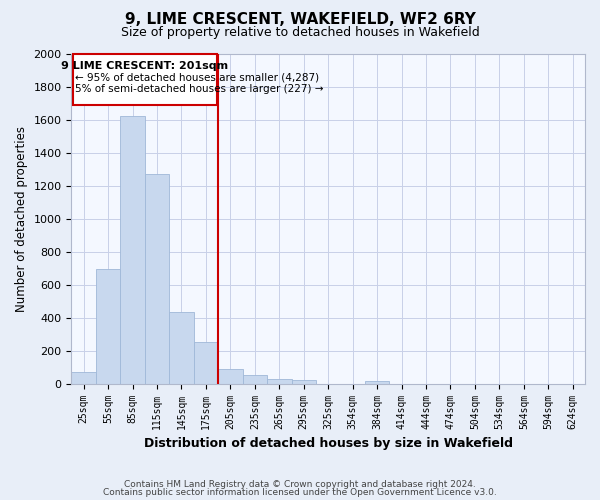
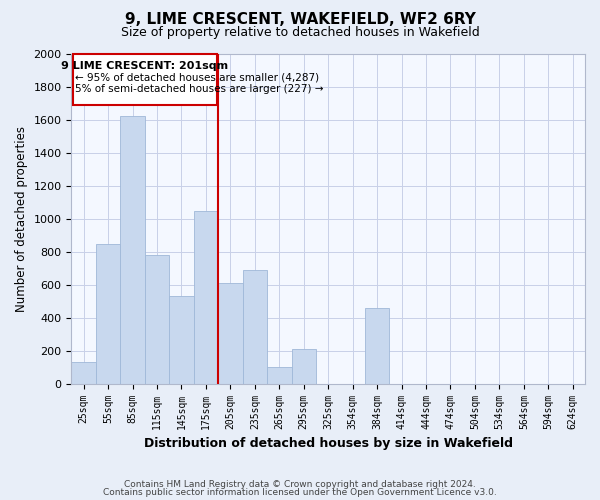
25sqm: 70 -> 130
55sqm: 700 -> 850
115sqm: 1280 -> 780
145sqm: 440 -> 530
175sqm: 260 -> 1050
205sqm: 90 -> 610
235sqm: 50 -> 690
265sqm: 30 -> 100
295sqm: 20 -> 210
384sqm: 20 -> 460
